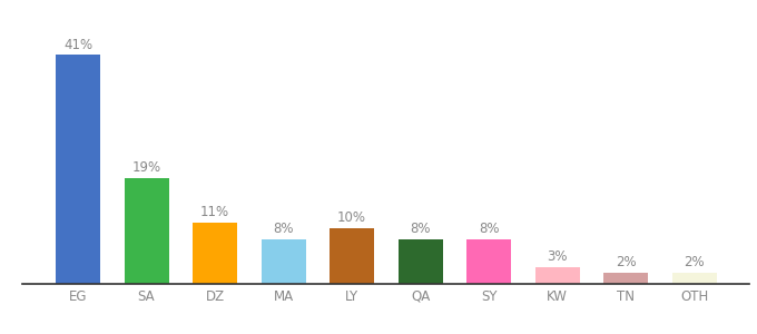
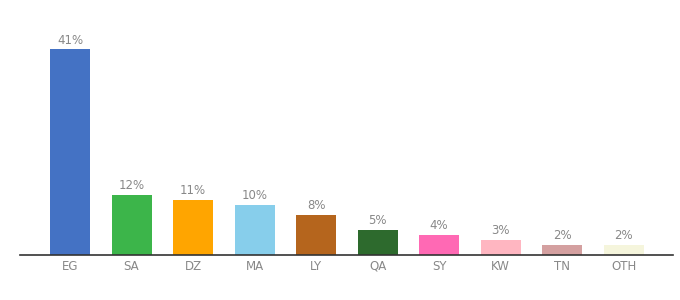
SA: 19% -> 12%
MA: 8% -> 10%
LY: 10% -> 8%
QA: 8% -> 5%
SY: 8% -> 4%
